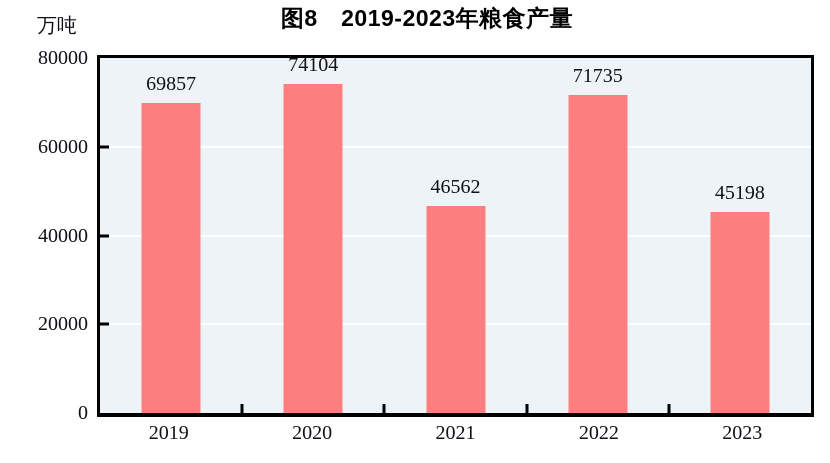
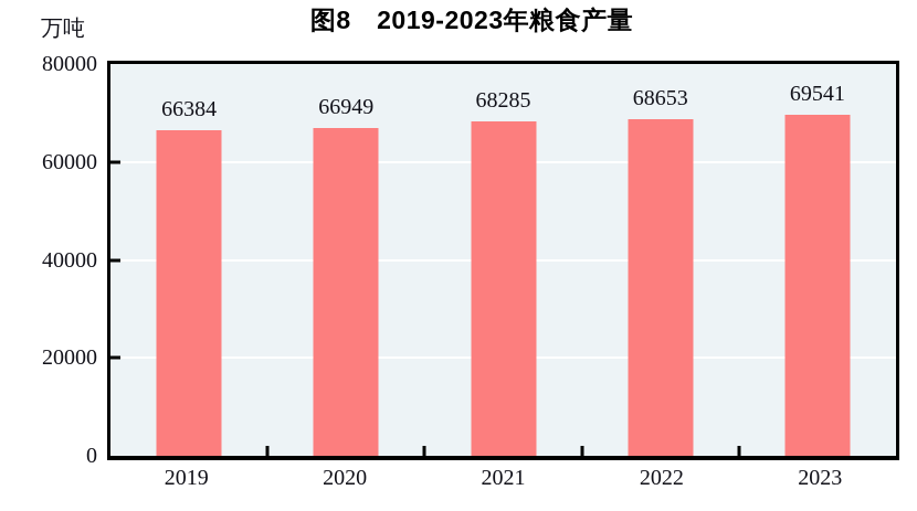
2019: 69857 -> 66384
2020: 74104 -> 66949
2021: 46562 -> 68285
2022: 71735 -> 68653
2023: 45198 -> 69541
